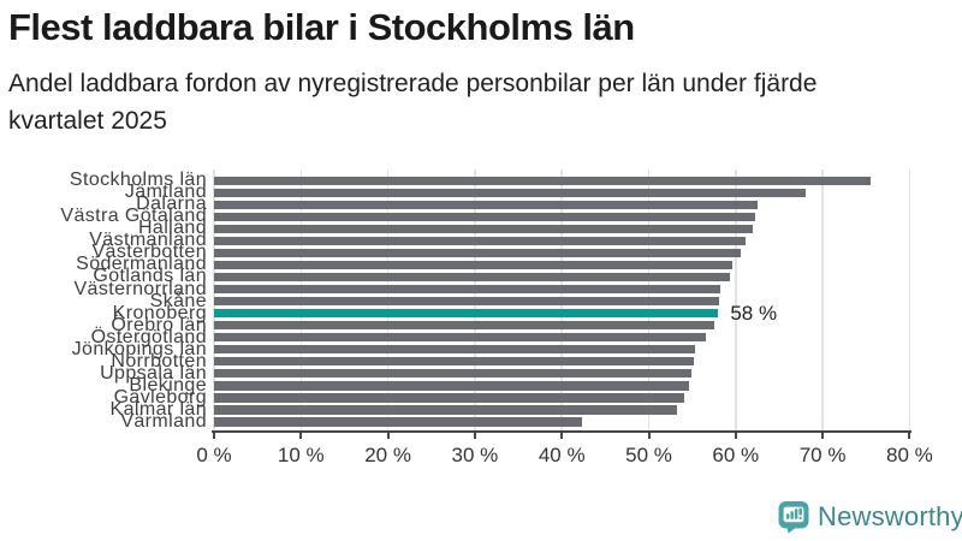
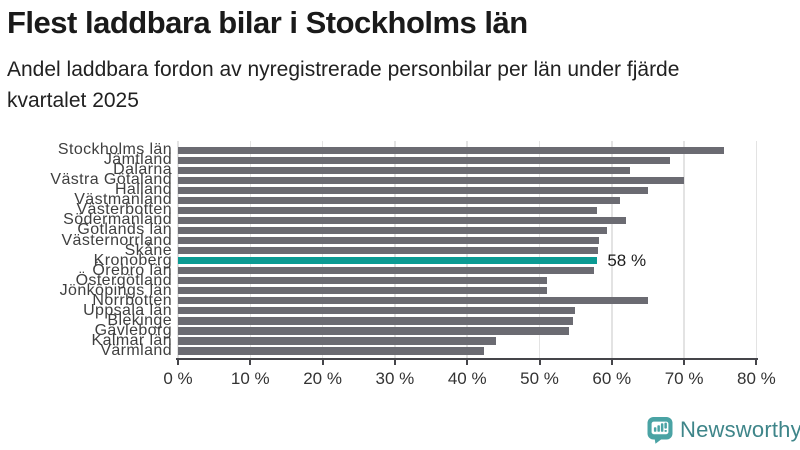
Västra Götaland: 62% -> 70%
Halland: 62% -> 65%
Västerbotten: 61% -> 58%
Södermanland: 60% -> 62%
Östergötland: 57% -> 51%
Jönköpings län: 55% -> 51%
Norrbotten: 55% -> 65%
Kalmar län: 53% -> 44%
